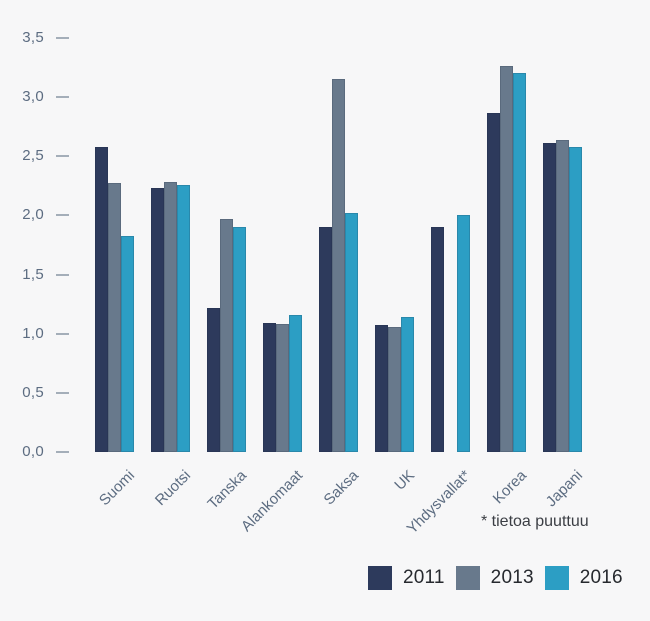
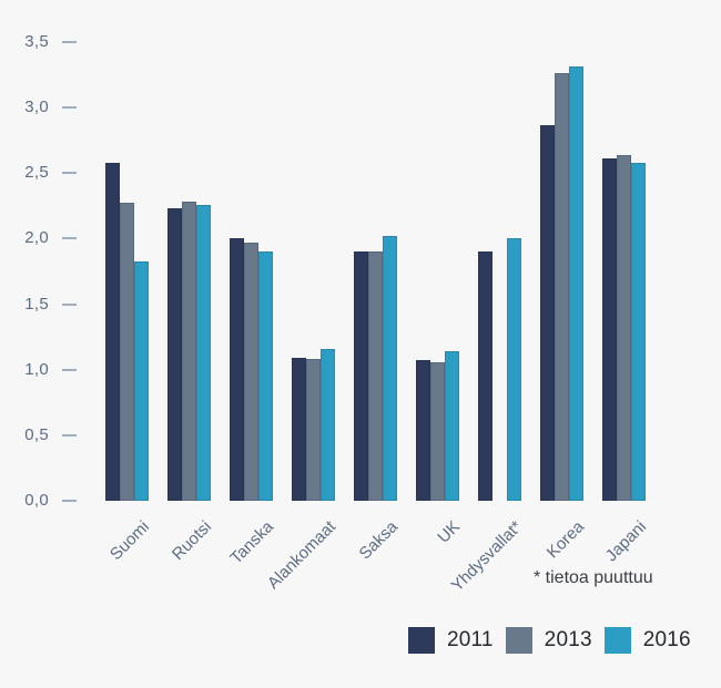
2011/Tanska: 1,22 -> 2,00
2013/Saksa: 3,15 -> 1,90
2016/Korea: 3,20 -> 3,31
